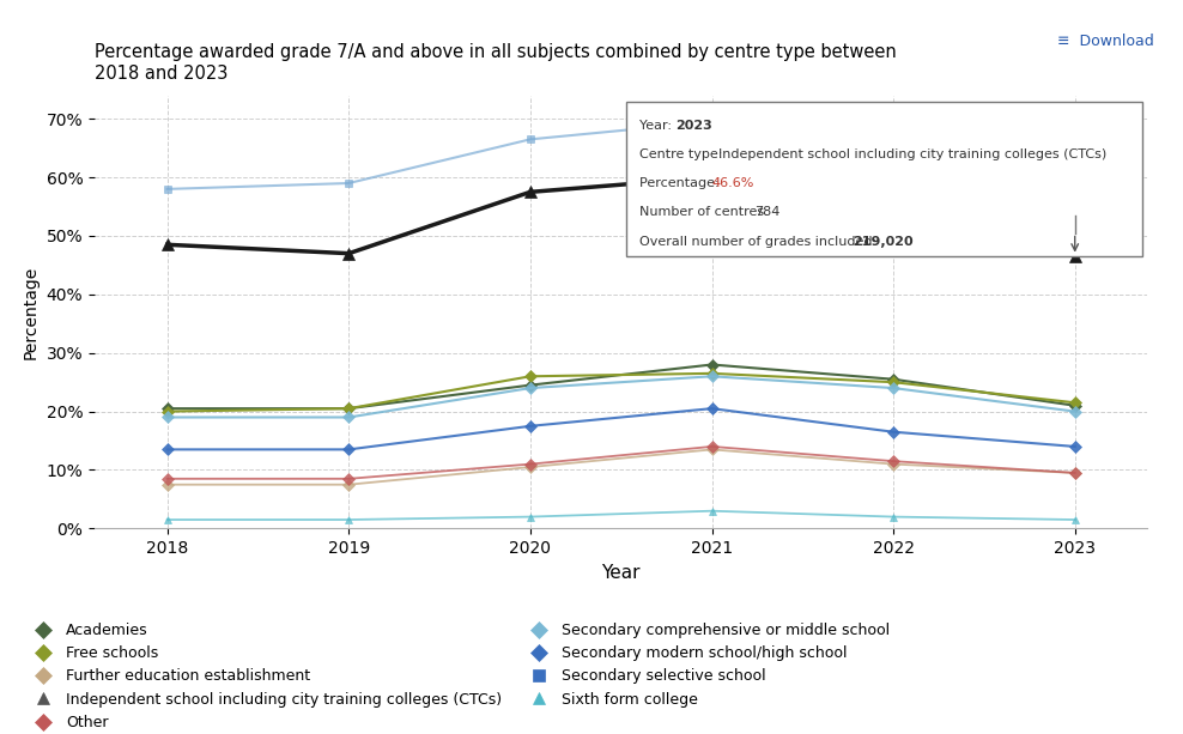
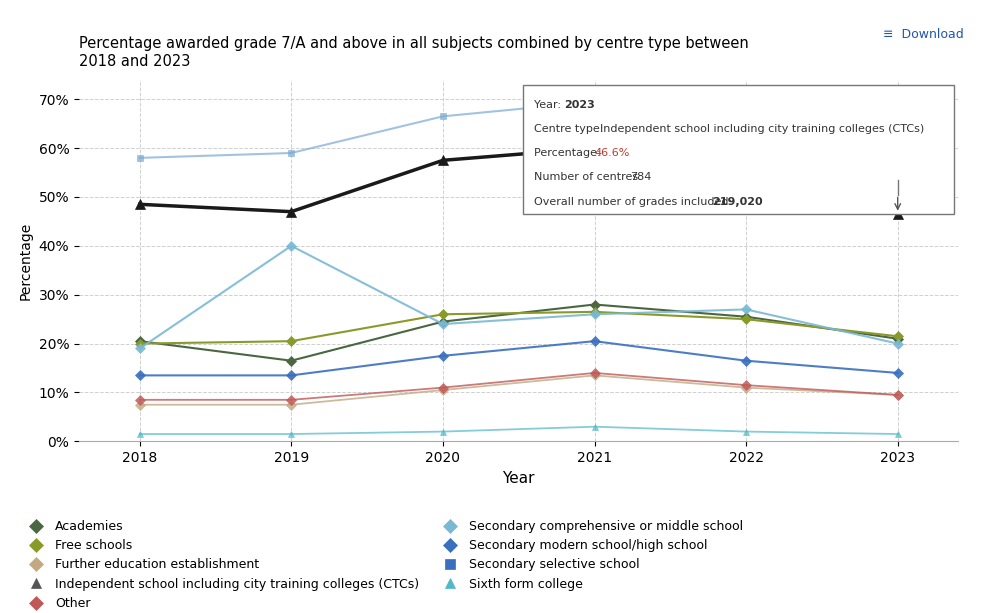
Academies/2019: 20.5% -> 16.5%
Secondary comprehensive or middle school/2019: 19% -> 40%
Secondary comprehensive or middle school/2022: 24% -> 27%
